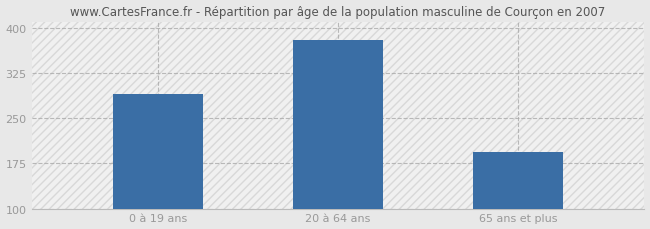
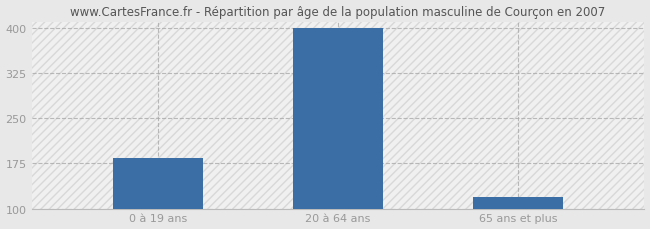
0 à 19 ans: 290 -> 184
20 à 64 ans: 380 -> 400
65 ans et plus: 194 -> 120
